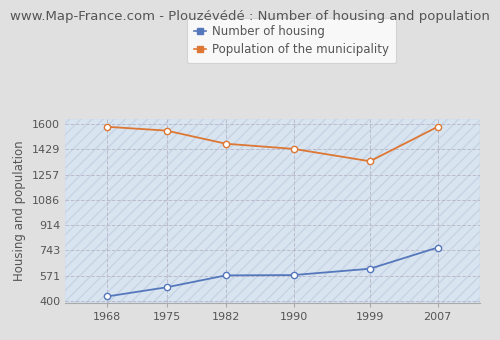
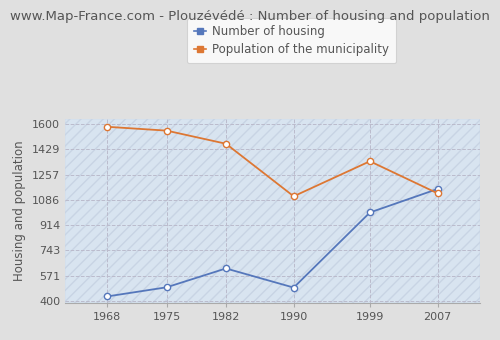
Number of housing/1982: 570 -> 620
Number of housing/1990: 580 -> 490
Population of the municipality/1990: 1430 -> 1110
Number of housing/1999: 620 -> 1000
Number of housing/2007: 760 -> 1160
Population of the municipality/2007: 1580 -> 1130
